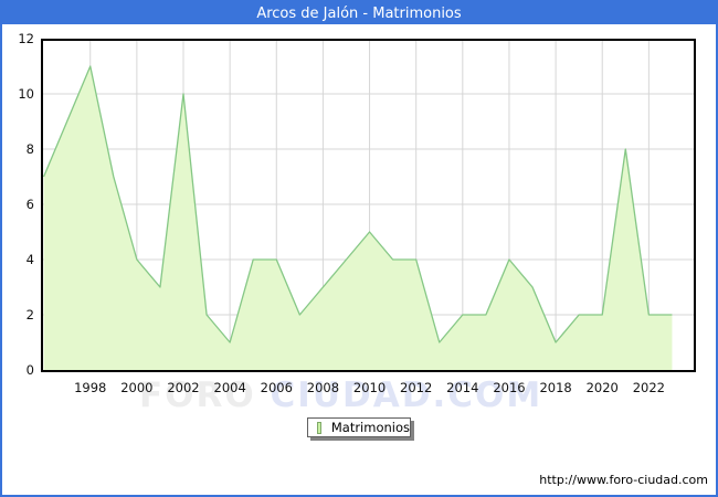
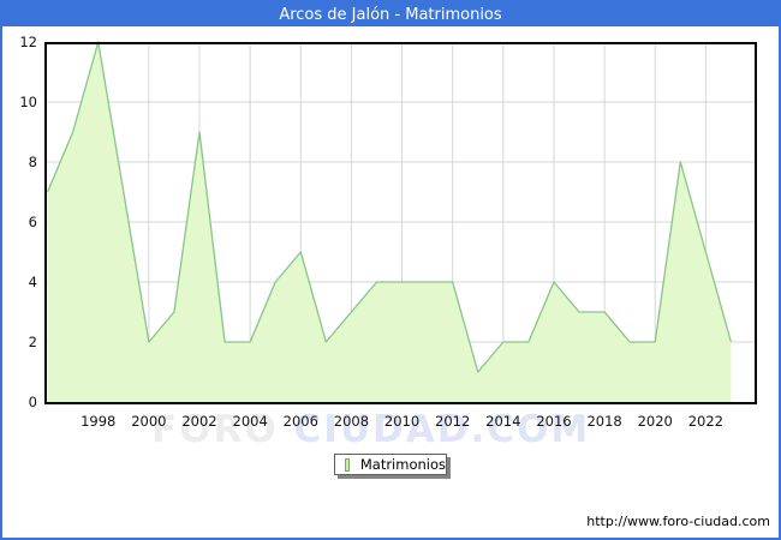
1998: 11 -> 12
2000: 4 -> 2
2002: 10 -> 9
2004: 1 -> 2
2006: 4 -> 5
2010: 5 -> 4
2018: 1 -> 3
2022: 2 -> 5
